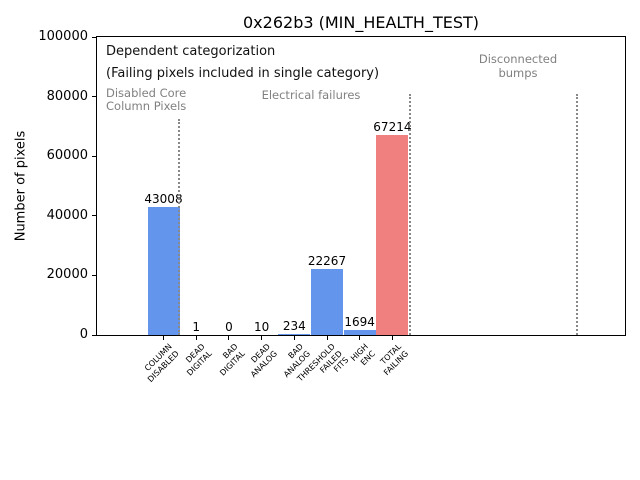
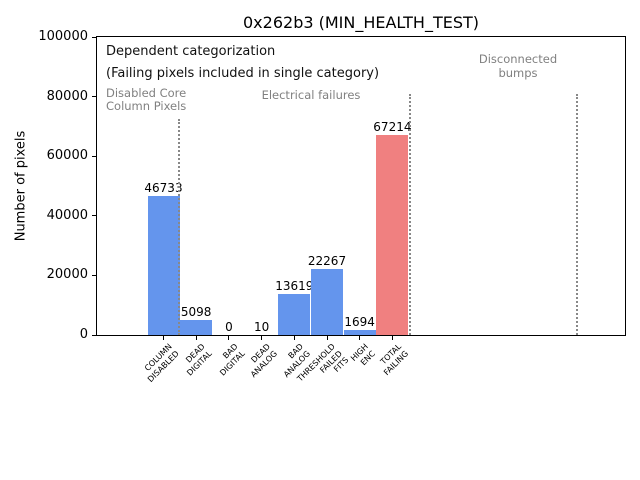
COLUMN DISABLED: 43008 -> 46733
DEAD DIGITAL: 1 -> 5098
BAD ANALOG: 234 -> 13619
